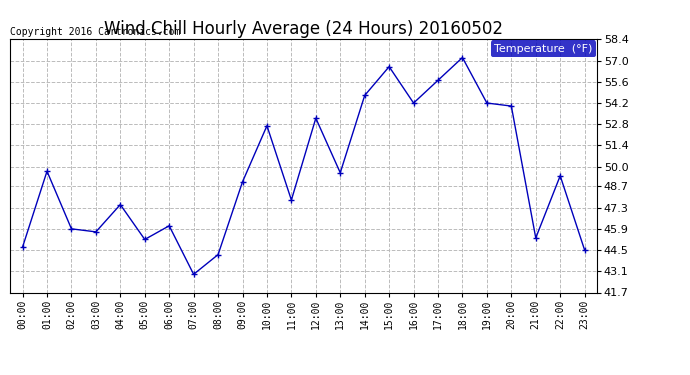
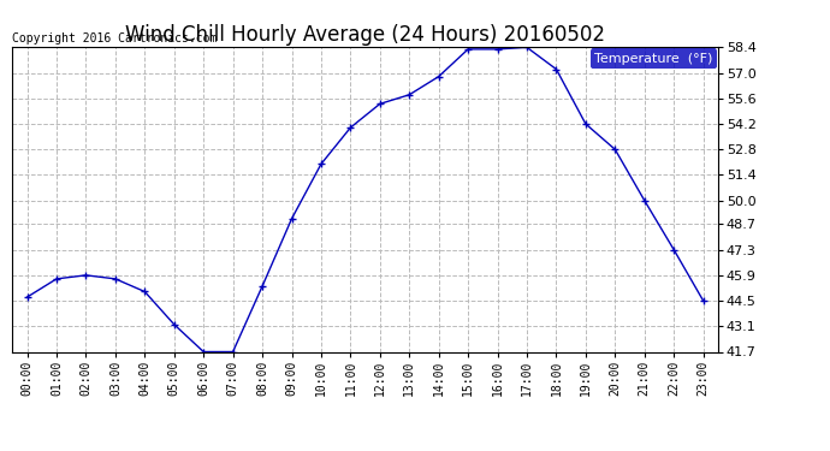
01:00: 49.7 -> 45.7
04:00: 47.5 -> 45.0
05:00: 45.2 -> 43.2
06:00: 46.1 -> 41.7
07:00: 42.9 -> 41.7
08:00: 44.2 -> 45.3
10:00: 52.7 -> 52.0
11:00: 47.8 -> 54.0
12:00: 53.2 -> 55.3
13:00: 49.6 -> 55.8
14:00: 54.7 -> 56.8
15:00: 56.6 -> 58.3
16:00: 54.2 -> 58.3
17:00: 55.7 -> 58.4
20:00: 54.0 -> 52.8
21:00: 45.3 -> 50.0
22:00: 49.4 -> 47.3
